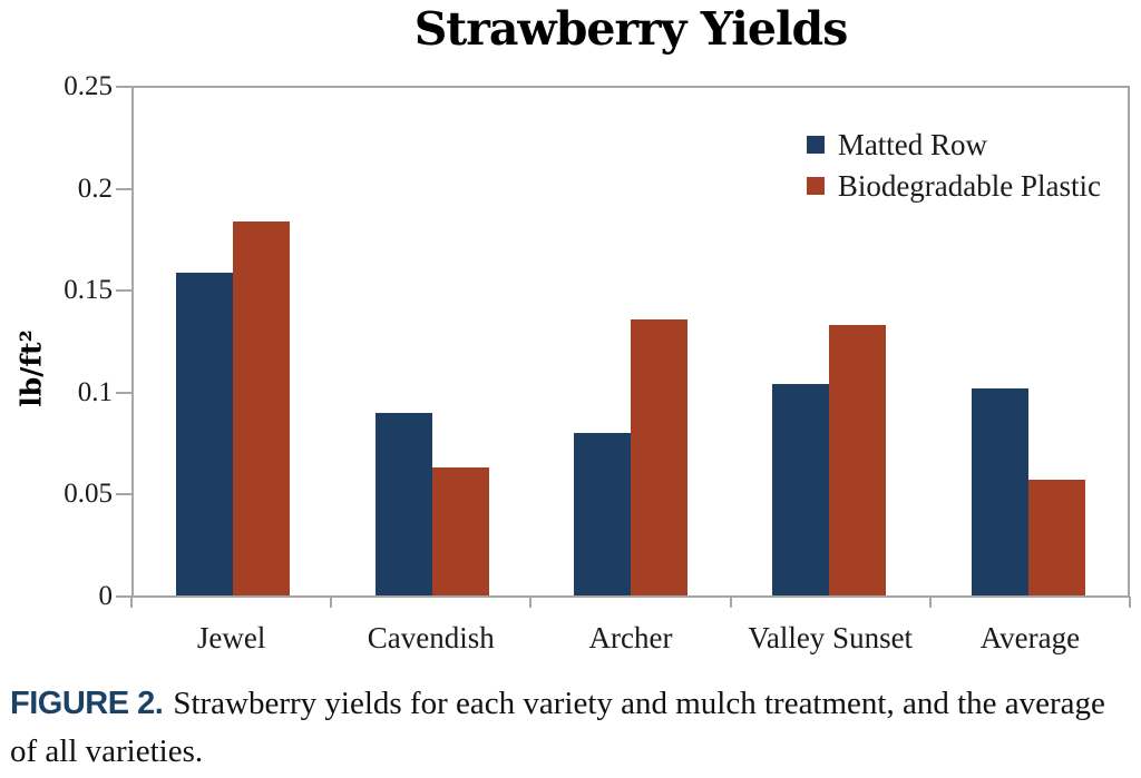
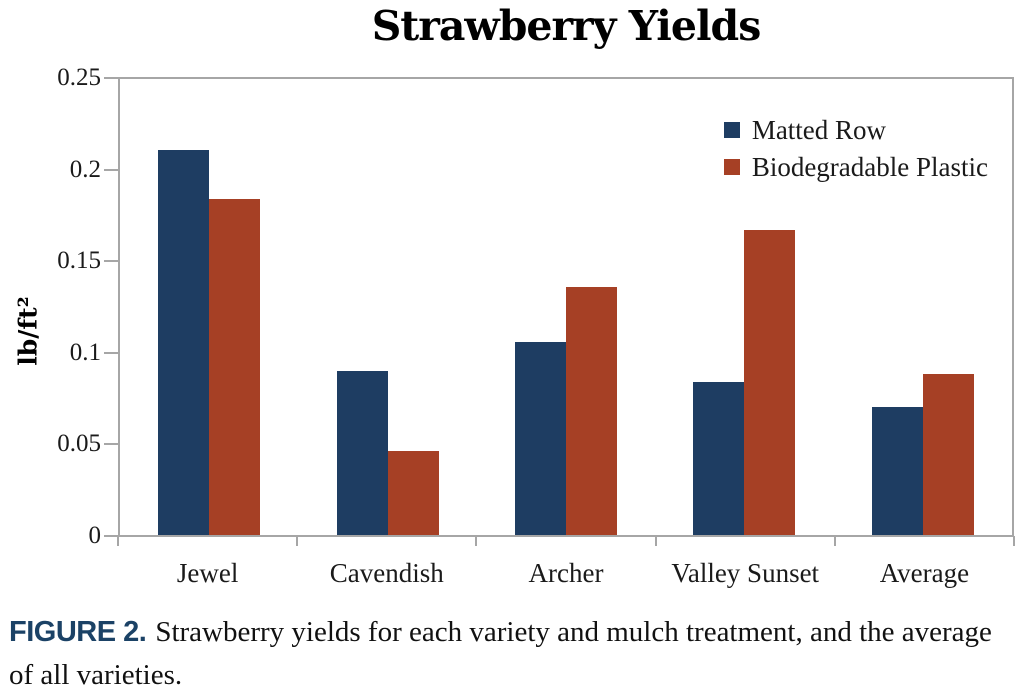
Matted Row/Jewel: 0.159 -> 0.211
Biodegradable Plastic/Cavendish: 0.063 -> 0.046
Matted Row/Archer: 0.080 -> 0.106
Matted Row/Valley Sunset: 0.104 -> 0.084
Biodegradable Plastic/Valley Sunset: 0.133 -> 0.167
Matted Row/Average: 0.102 -> 0.070
Biodegradable Plastic/Average: 0.057 -> 0.088
